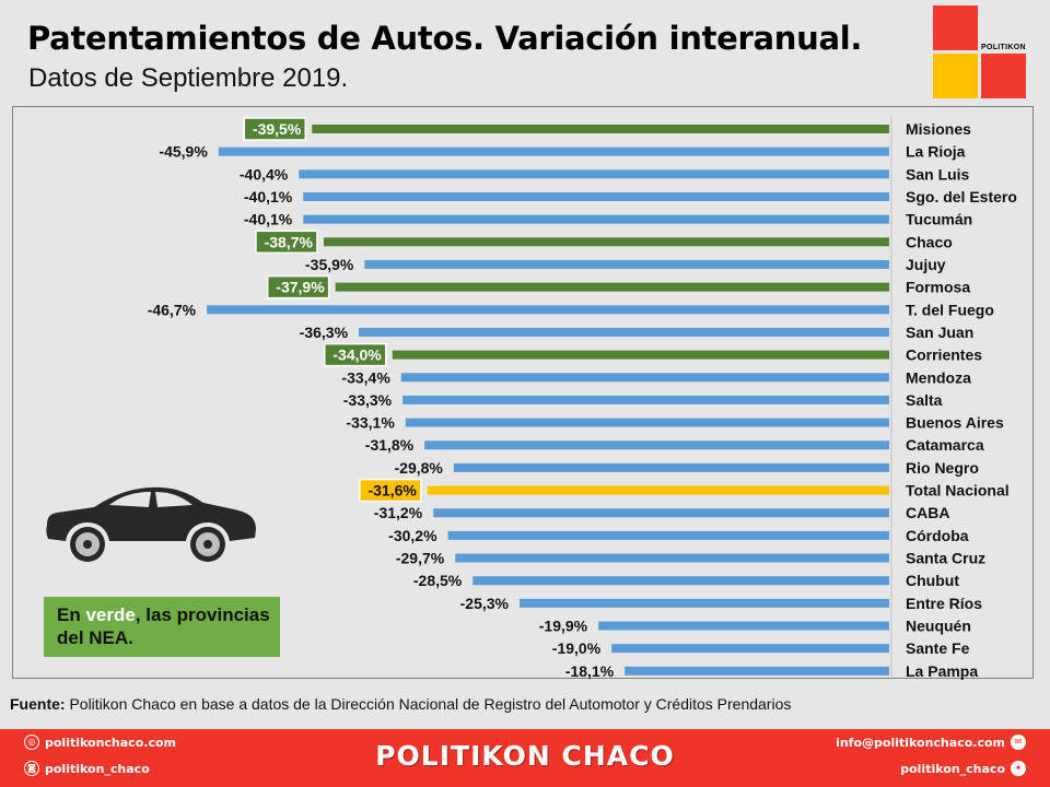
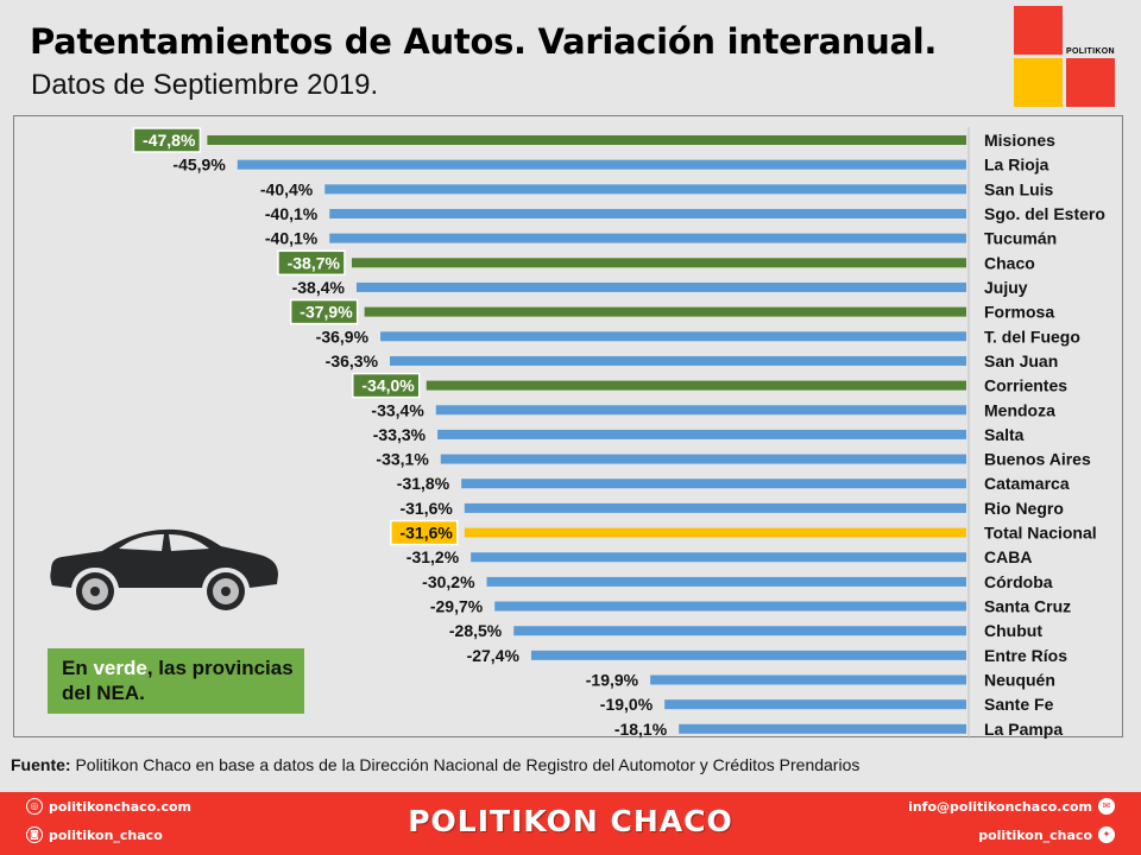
Misiones: -39,5% -> -47,8%
Jujuy: -35,9% -> -38,4%
T. del Fuego: -46,7% -> -36,9%
Rio Negro: -29,8% -> -31,6%
Entre Ríos: -25,3% -> -27,4%
